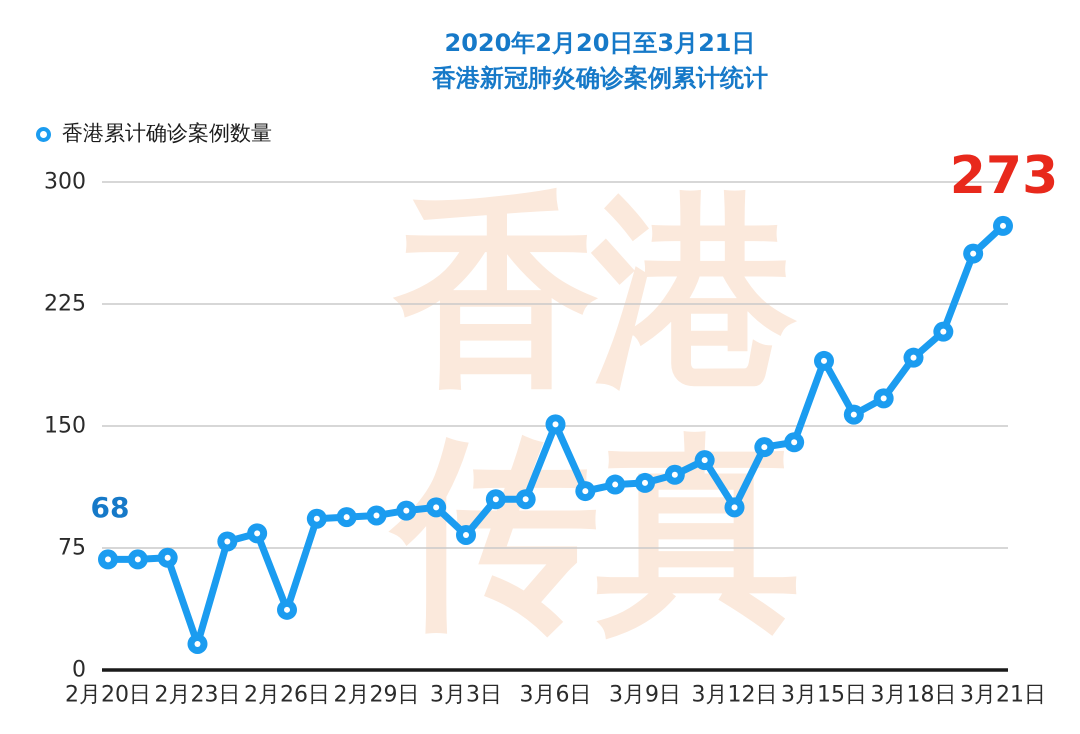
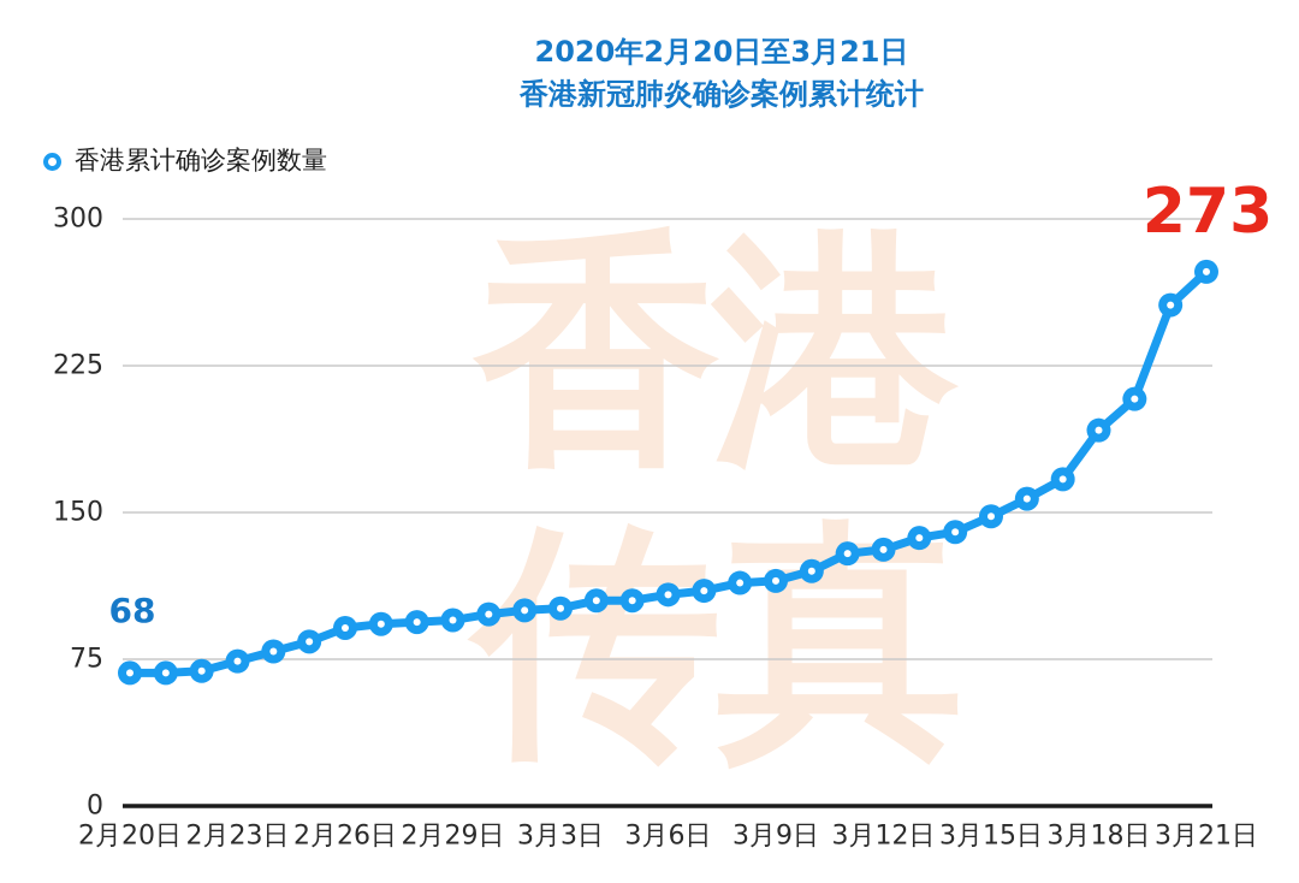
2月23日: 16 -> 74
2月26日: 37 -> 91
3月3日: 83 -> 101
3月6日: 151 -> 108
3月12日: 100 -> 131
3月15日: 190 -> 148
